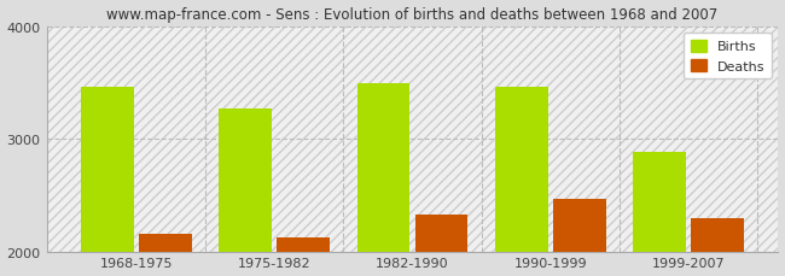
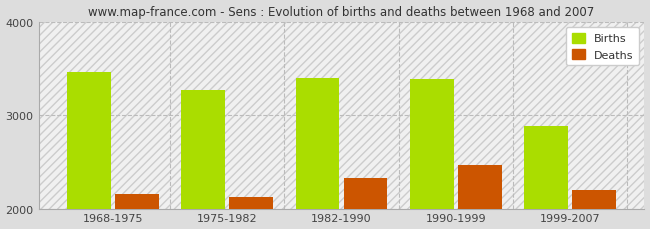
Births/1982-1990: 3490 -> 3400
Births/1990-1999: 3460 -> 3380
Deaths/1999-2007: 2290 -> 2200
